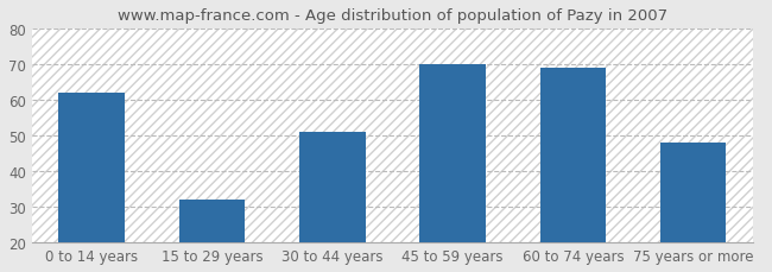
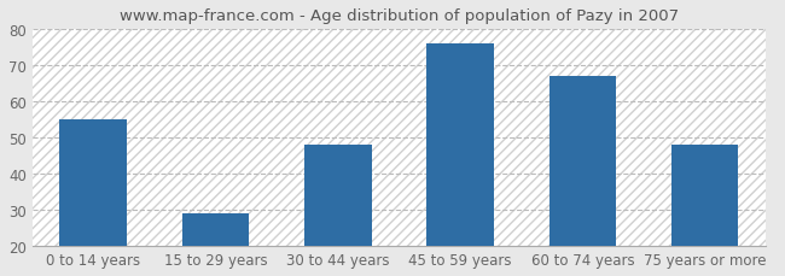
0 to 14 years: 62 -> 55
15 to 29 years: 32 -> 29
30 to 44 years: 51 -> 48
45 to 59 years: 70 -> 76
60 to 74 years: 69 -> 67
